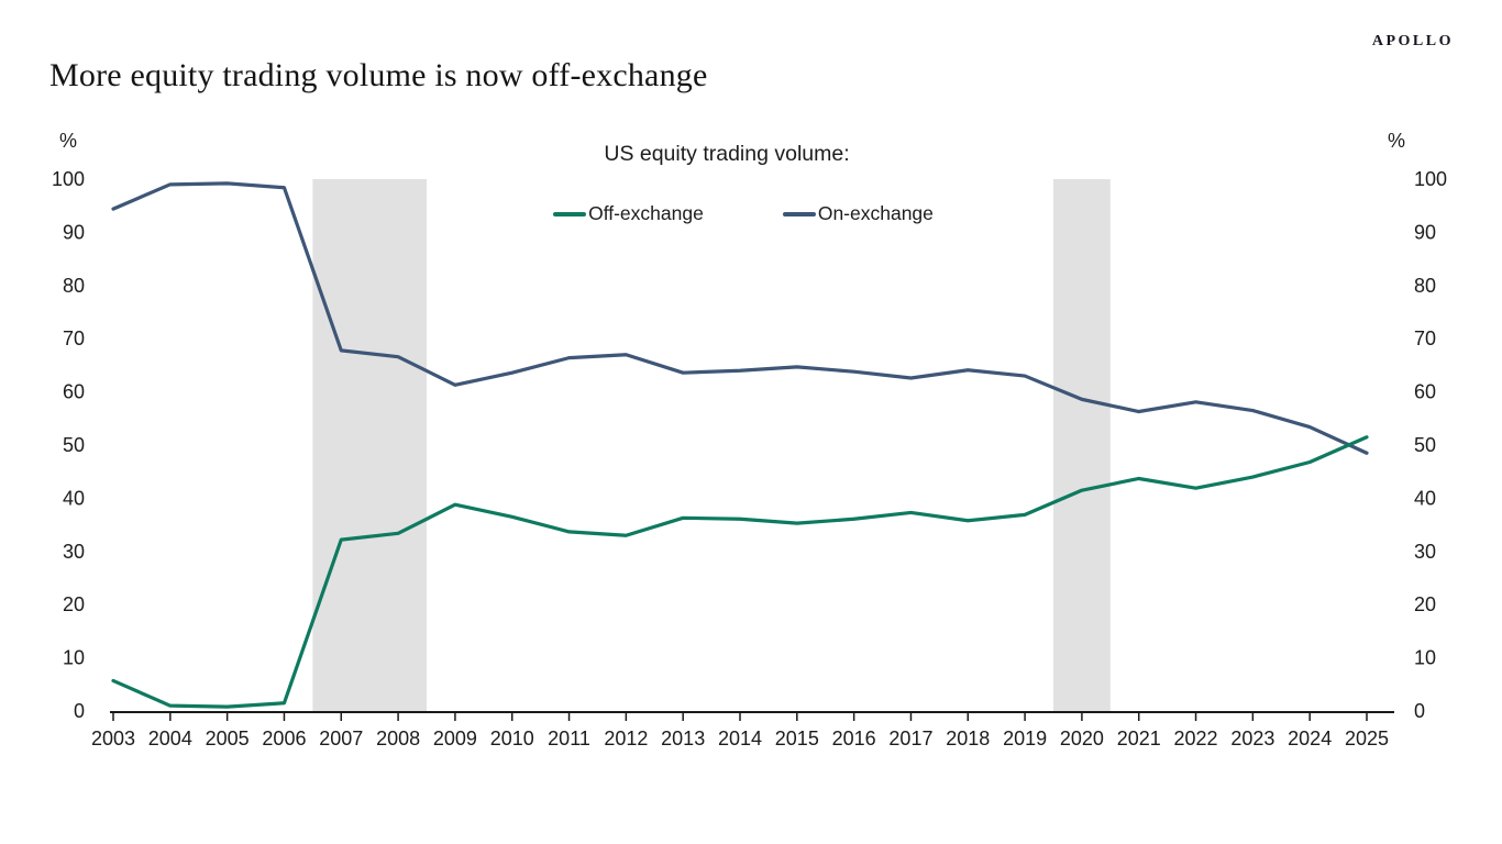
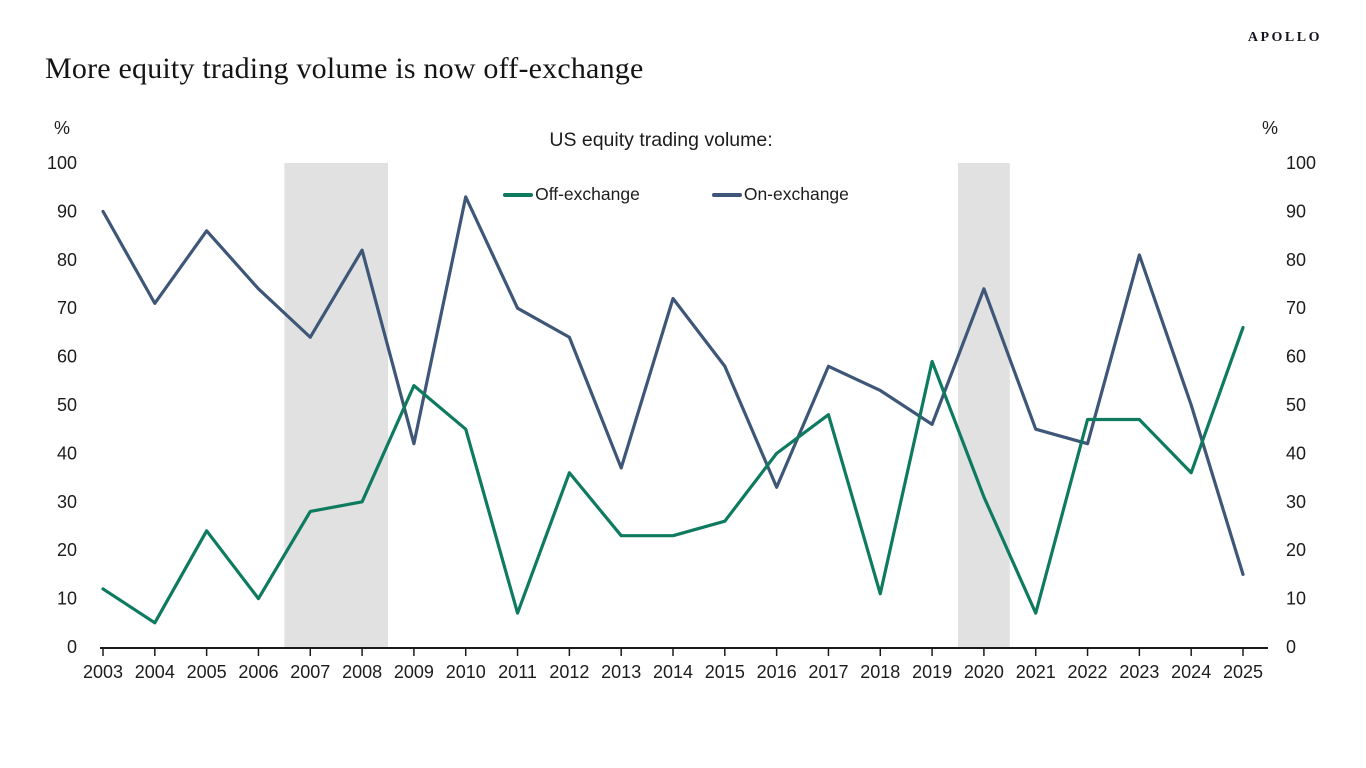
Off-exchange/2003: 6 -> 12
On-exchange/2003: 94 -> 90
Off-exchange/2004: 1 -> 5
On-exchange/2004: 99 -> 71
Off-exchange/2005: 1 -> 24
On-exchange/2005: 99 -> 86
Off-exchange/2006: 2 -> 10
On-exchange/2006: 98 -> 74
Off-exchange/2007: 32 -> 28
On-exchange/2007: 68 -> 64
Off-exchange/2008: 33 -> 30
On-exchange/2008: 67 -> 82
Off-exchange/2009: 39 -> 54
On-exchange/2009: 61 -> 42
Off-exchange/2010: 36 -> 45
On-exchange/2010: 64 -> 93
Off-exchange/2011: 34 -> 7
On-exchange/2011: 66 -> 70
Off-exchange/2012: 33 -> 36
On-exchange/2012: 67 -> 64
Off-exchange/2013: 36 -> 23
On-exchange/2013: 64 -> 37
Off-exchange/2014: 36 -> 23
On-exchange/2014: 64 -> 72
Off-exchange/2015: 35 -> 26
On-exchange/2015: 65 -> 58
Off-exchange/2016: 36 -> 40
On-exchange/2016: 64 -> 33
Off-exchange/2017: 37 -> 48
On-exchange/2017: 63 -> 58
Off-exchange/2018: 36 -> 11
On-exchange/2018: 64 -> 53
Off-exchange/2019: 37 -> 59
On-exchange/2019: 63 -> 46
Off-exchange/2020: 42 -> 31
On-exchange/2020: 59 -> 74
Off-exchange/2021: 44 -> 7
On-exchange/2021: 56 -> 45
Off-exchange/2022: 42 -> 47
On-exchange/2022: 58 -> 42
Off-exchange/2023: 44 -> 47
On-exchange/2023: 56 -> 81
Off-exchange/2024: 47 -> 36
On-exchange/2024: 53 -> 50
Off-exchange/2025: 52 -> 66
On-exchange/2025: 48 -> 15
